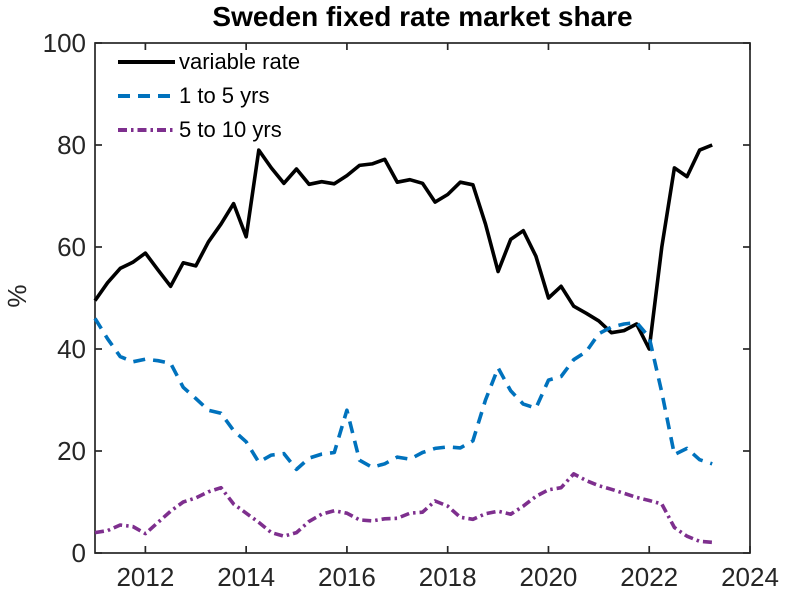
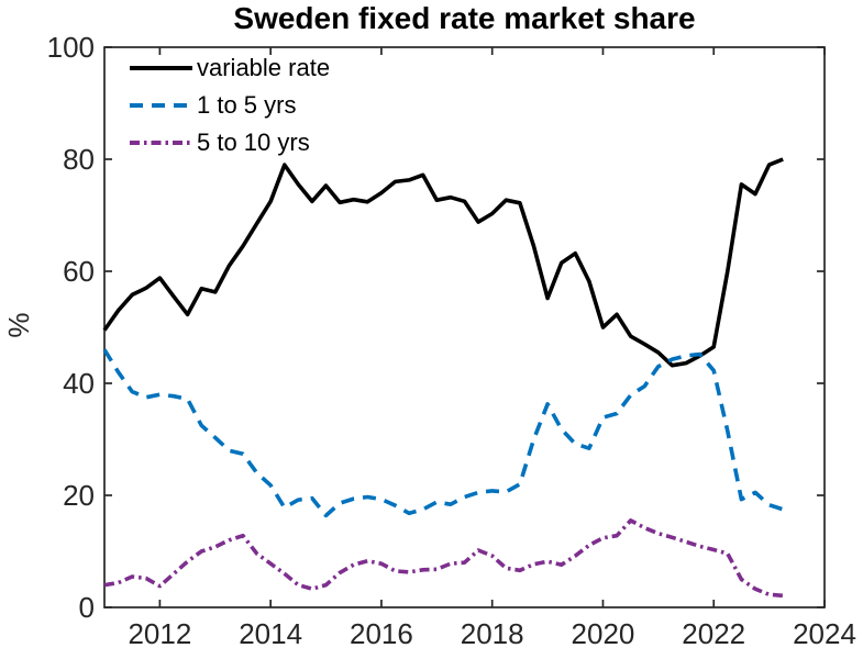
variable rate/2014: 62 -> 72
1 to 5 yrs/2016: 28 -> 19
variable rate/2022: 40 -> 46
